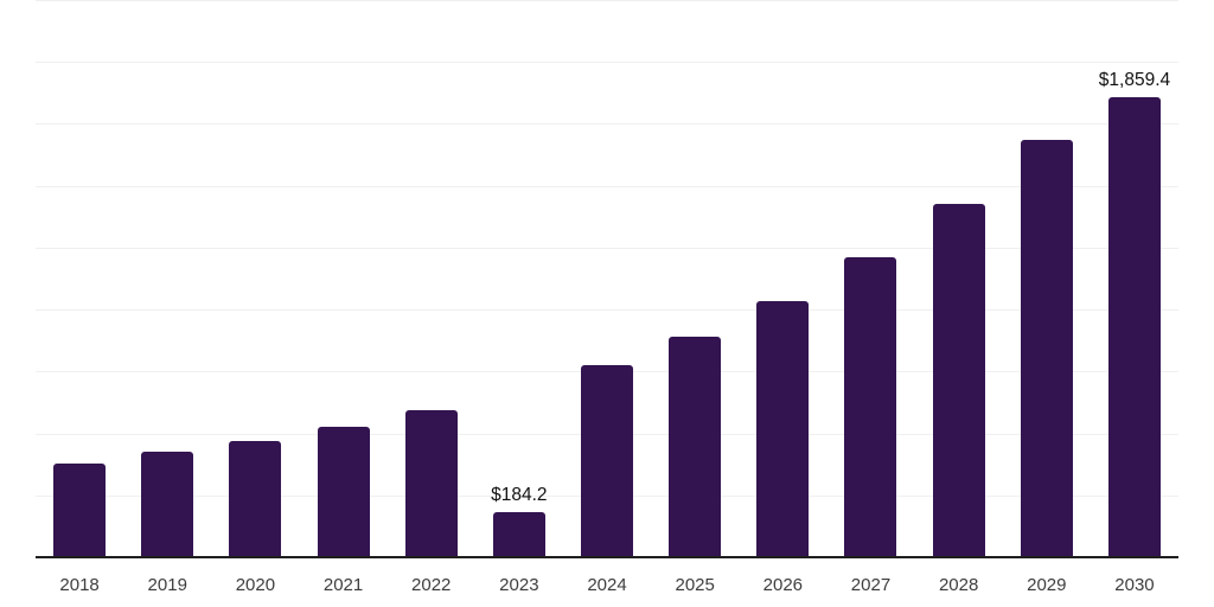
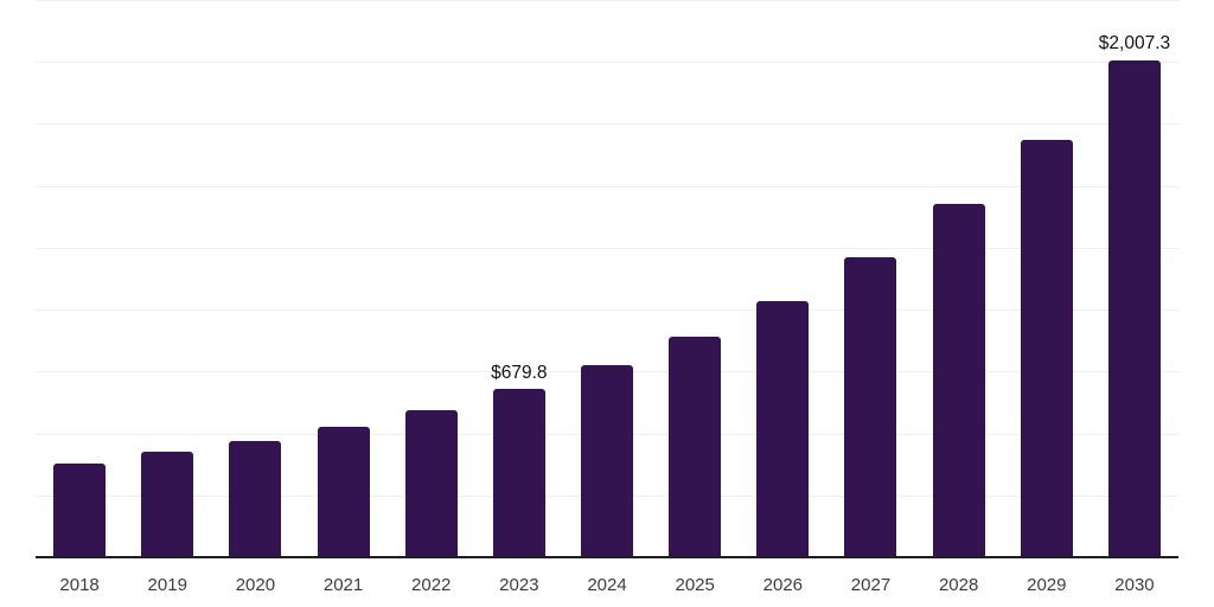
2023: $184.2 -> $679.8
2030: $1,859.4 -> $2,007.3
